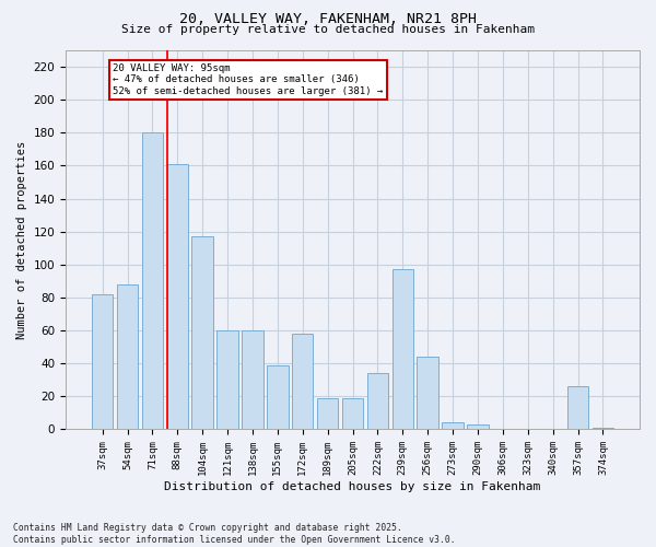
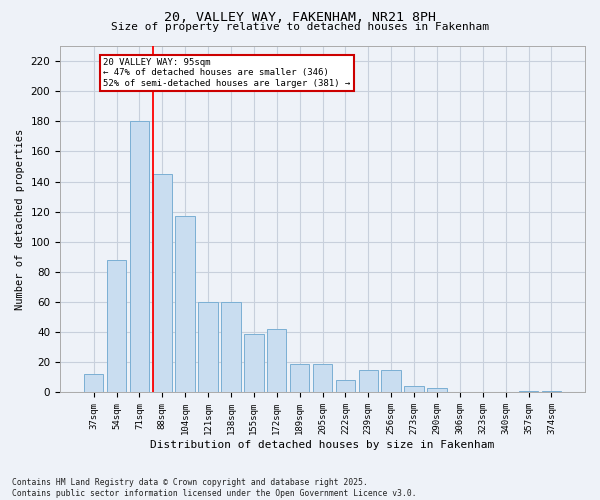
37sqm: 82 -> 12
88sqm: 161 -> 145
172sqm: 58 -> 42
222sqm: 34 -> 8
239sqm: 97 -> 15
256sqm: 44 -> 15
357sqm: 26 -> 1
